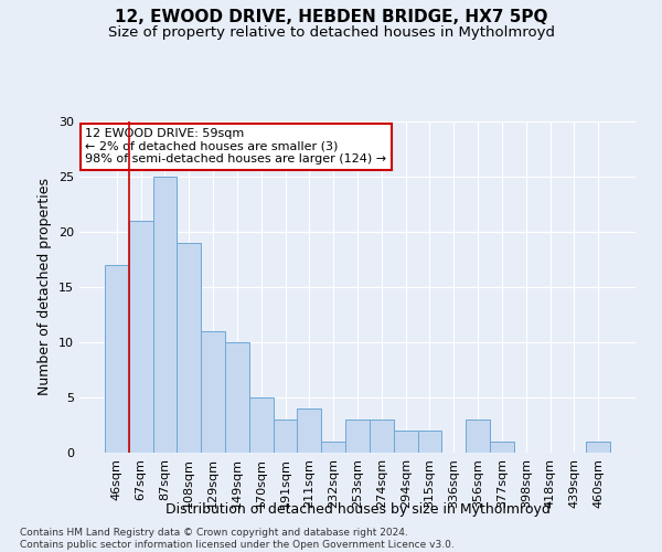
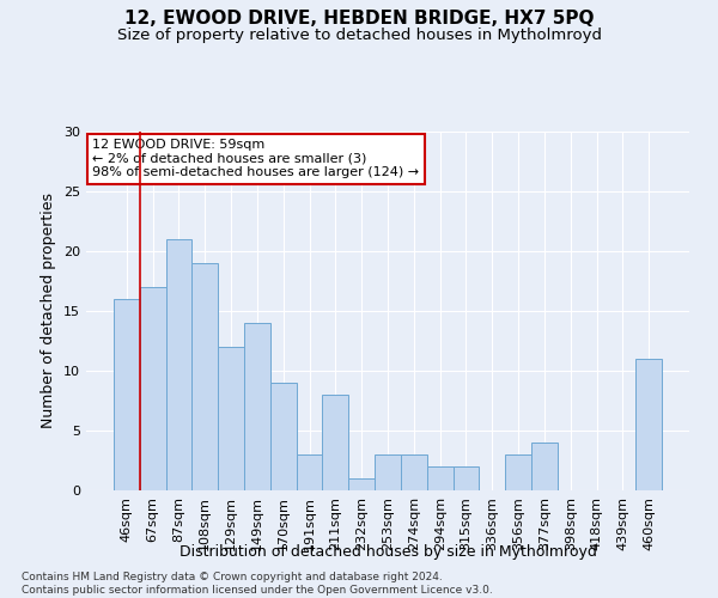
46sqm: 17 -> 16
67sqm: 21 -> 17
87sqm: 25 -> 21
129sqm: 11 -> 12
149sqm: 10 -> 14
170sqm: 5 -> 9
211sqm: 4 -> 8
377sqm: 1 -> 4
460sqm: 1 -> 11
